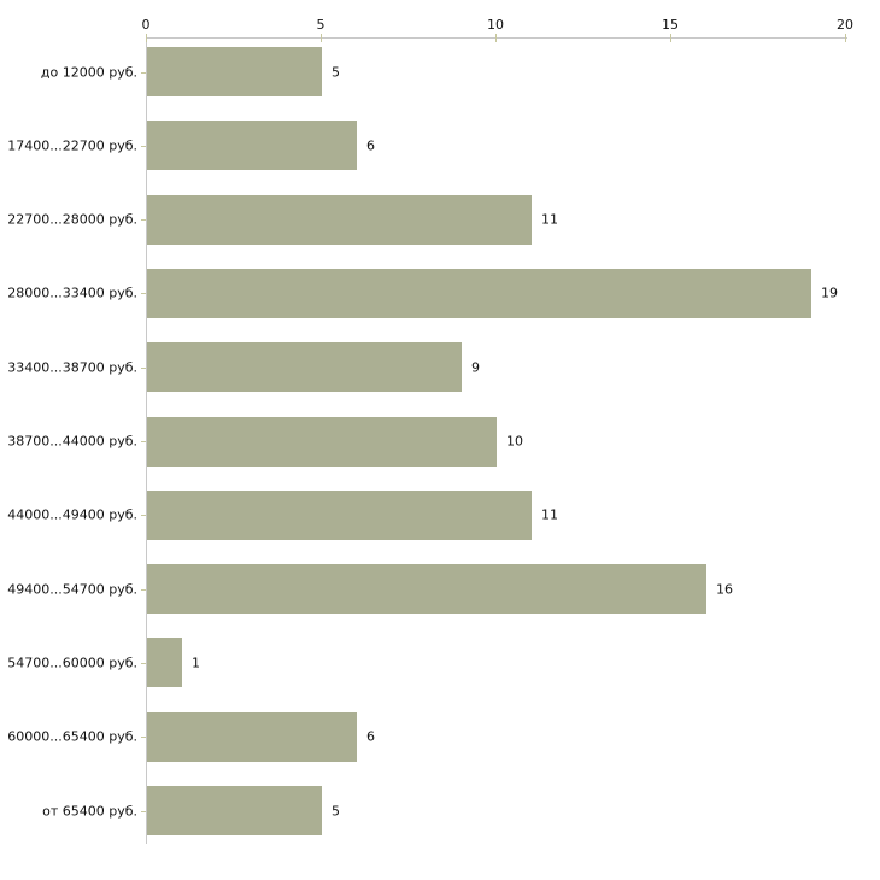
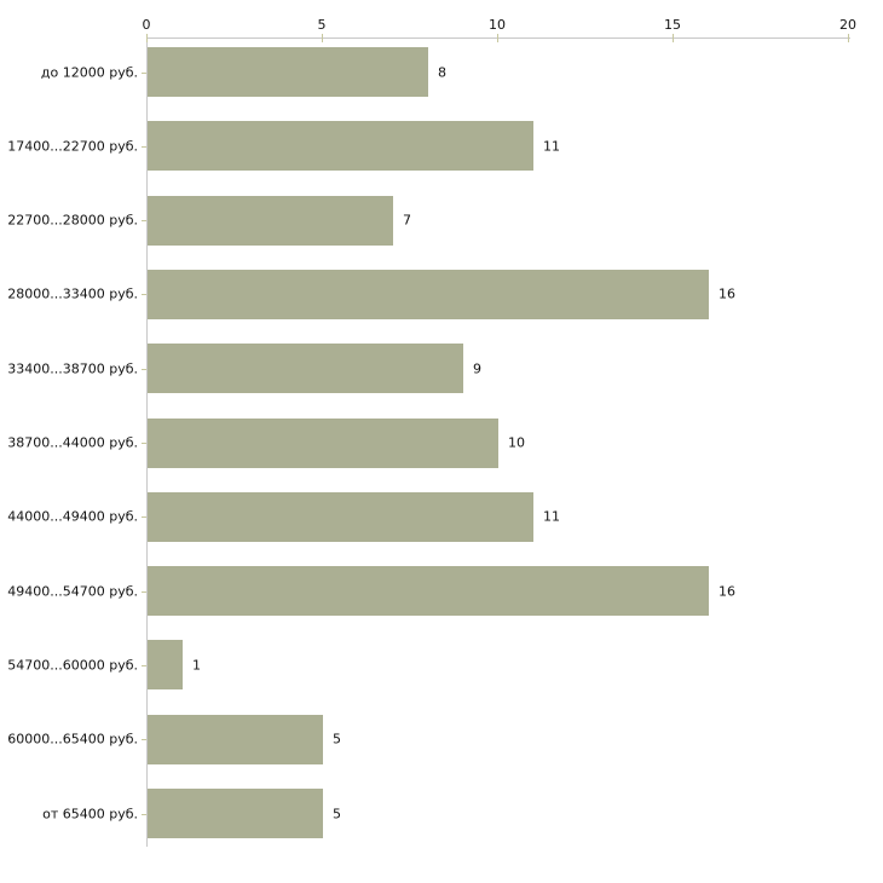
до 12000 руб.: 5 -> 8
17400...22700 руб.: 6 -> 11
22700...28000 руб.: 11 -> 7
28000...33400 руб.: 19 -> 16
60000...65400 руб.: 6 -> 5
